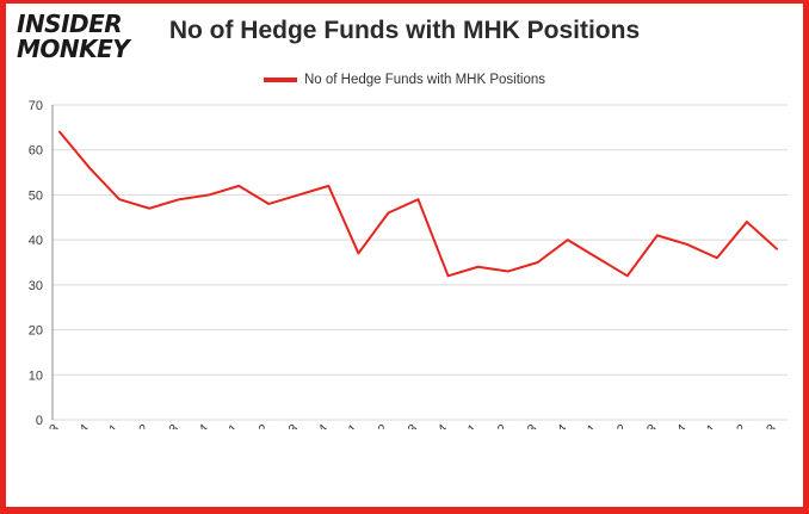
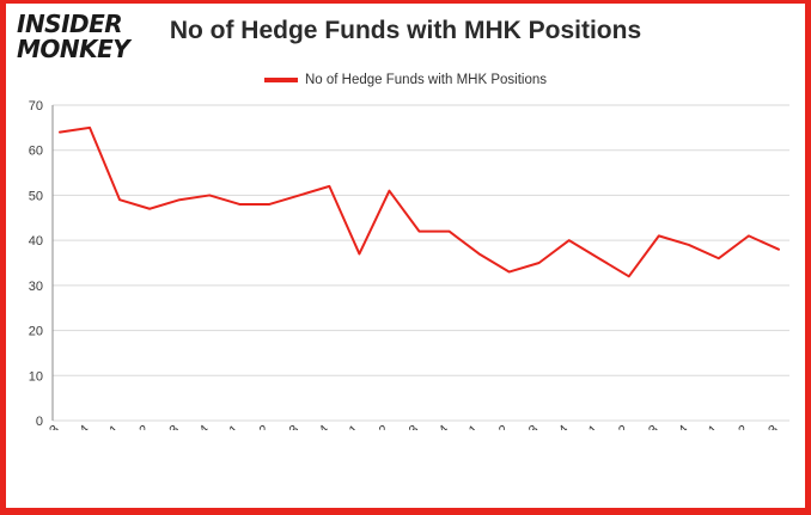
15Q4: 56 -> 65
17Q1: 52 -> 48
18Q2: 46 -> 51
18Q3: 49 -> 42
18Q4: 32 -> 42
19Q1: 34 -> 37
21Q2: 44 -> 41
